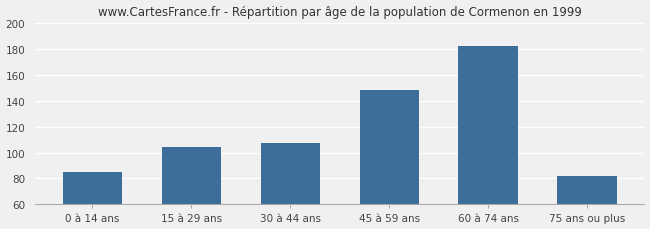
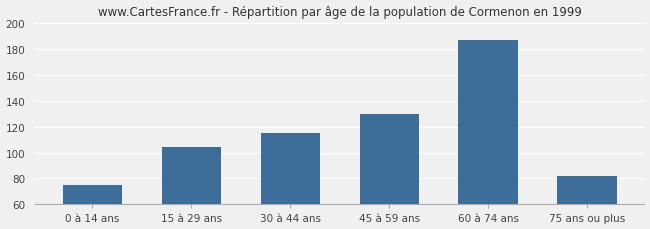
0 à 14 ans: 85 -> 75
30 à 44 ans: 107 -> 115
45 à 59 ans: 148 -> 130
60 à 74 ans: 182 -> 187
